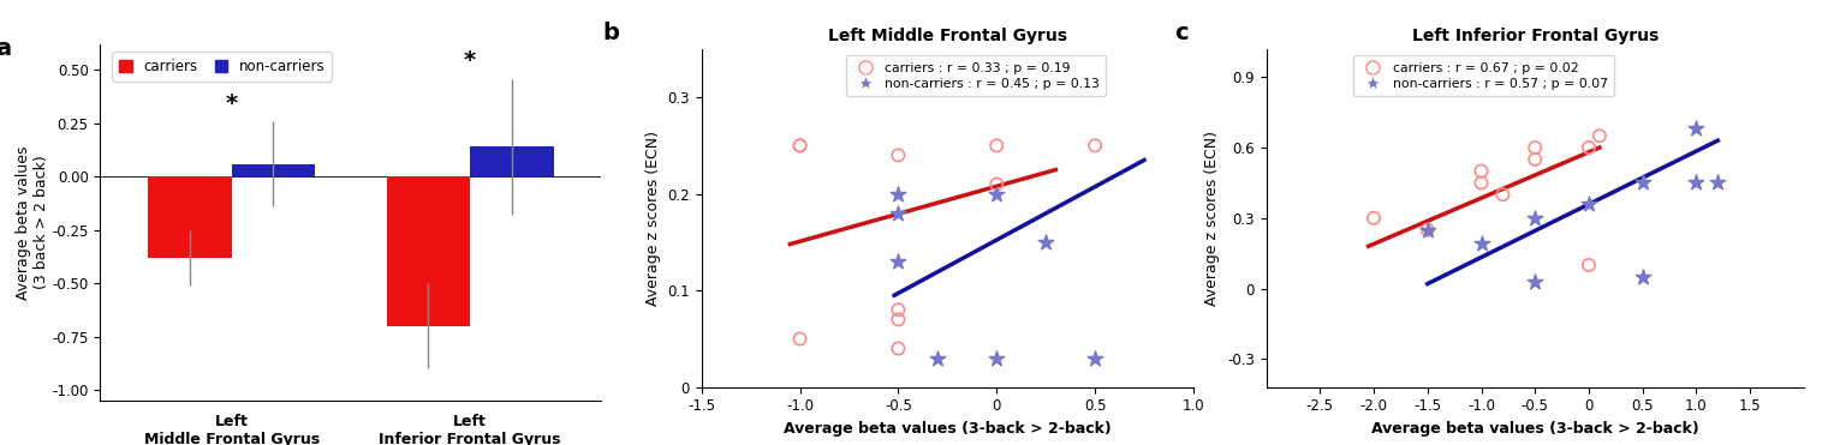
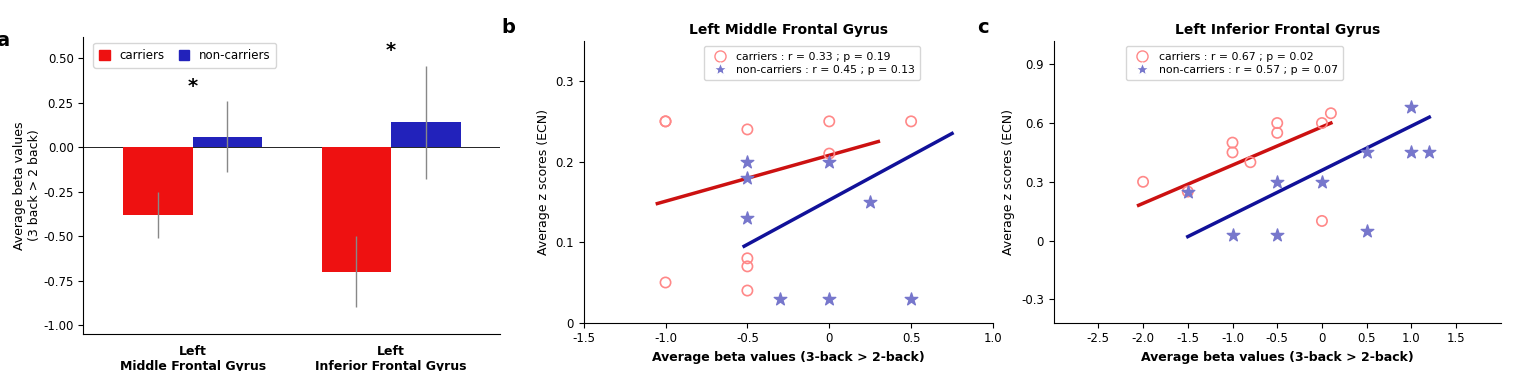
Left Inferior Frontal Gyrus/non-carriers : r = 0.57 ; p = 0.07/-1.0: 0.19 -> 0.03
Left Inferior Frontal Gyrus/non-carriers : r = 0.57 ; p = 0.07/0: 0.36 -> 0.30
